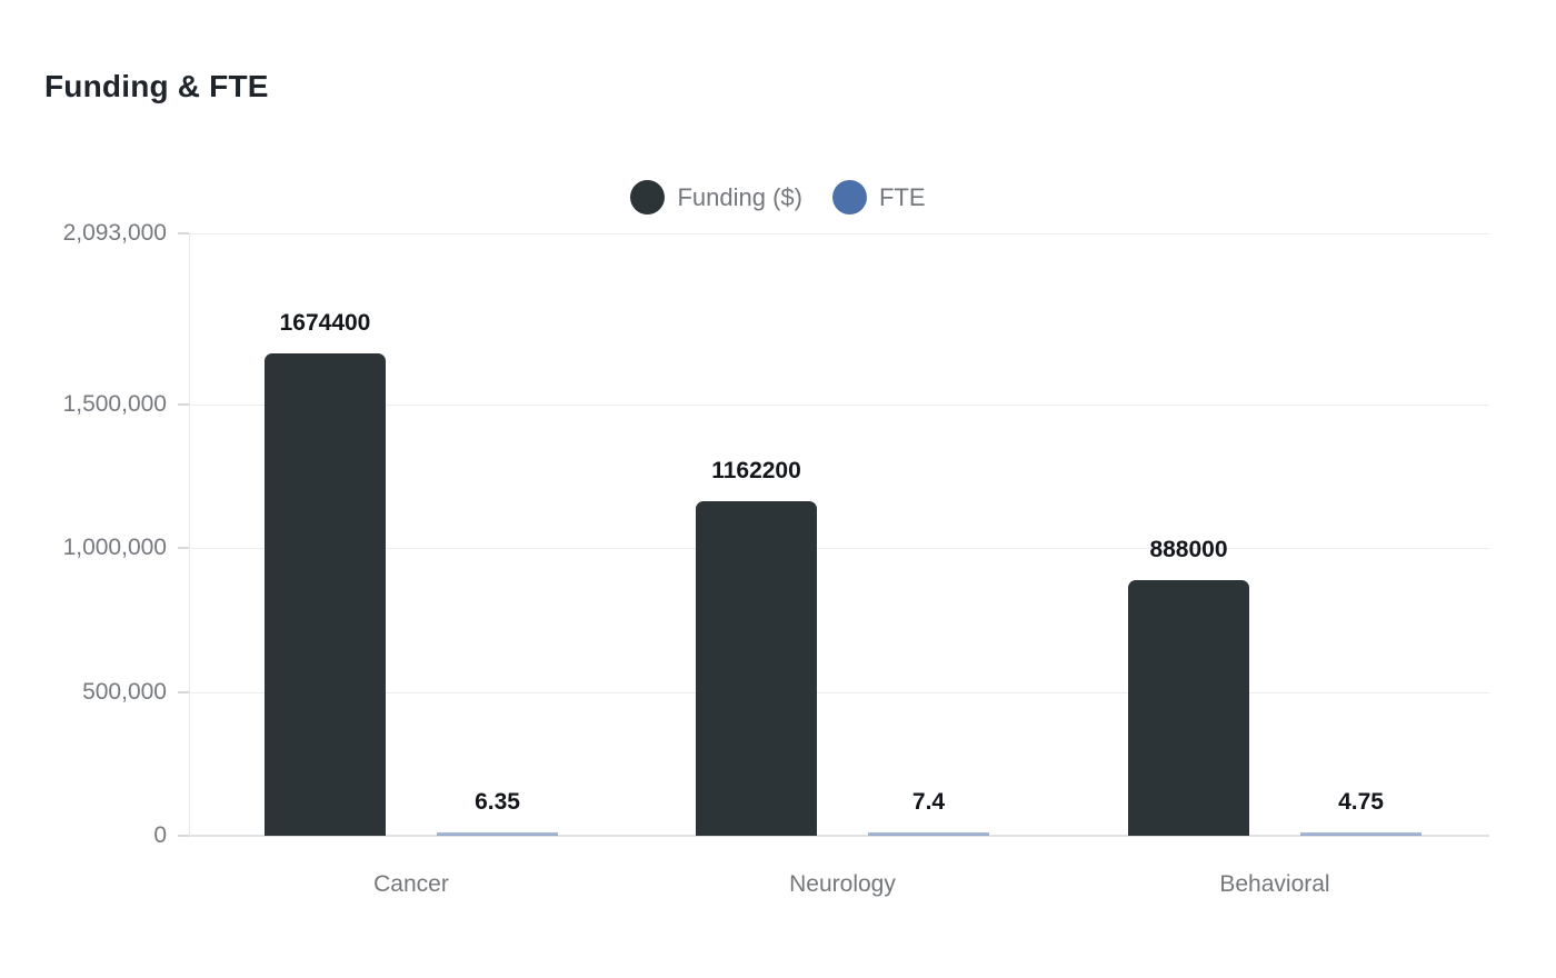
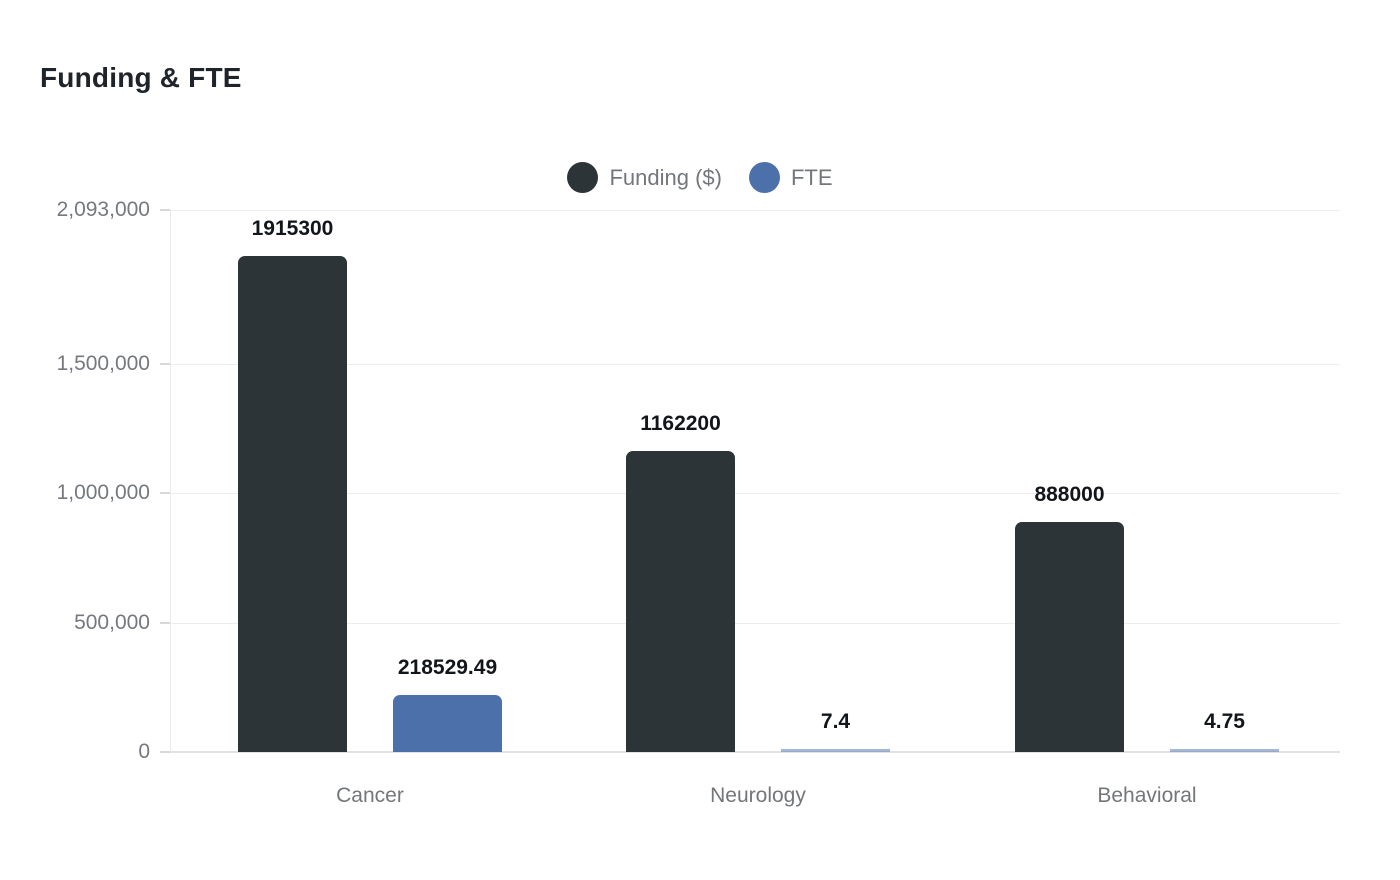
Funding ($)/Cancer: 1674400 -> 1915300
FTE/Cancer: 6.35 -> 218529.49
